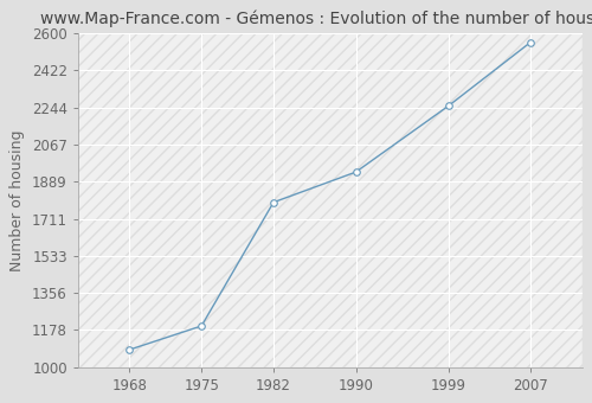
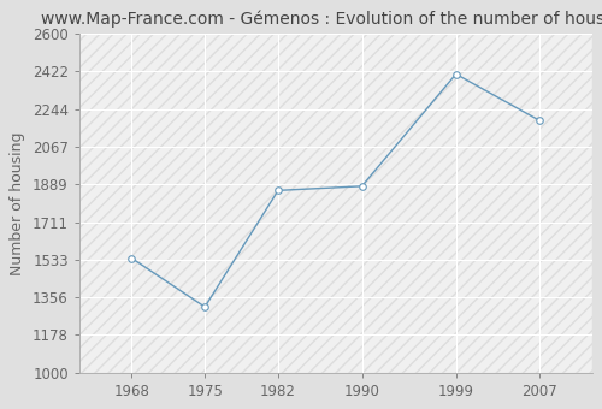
1968: 1080 -> 1540
1975: 1200 -> 1310
1982: 1790 -> 1860
1990: 1940 -> 1880
1999: 2250 -> 2410
2007: 2560 -> 2190
